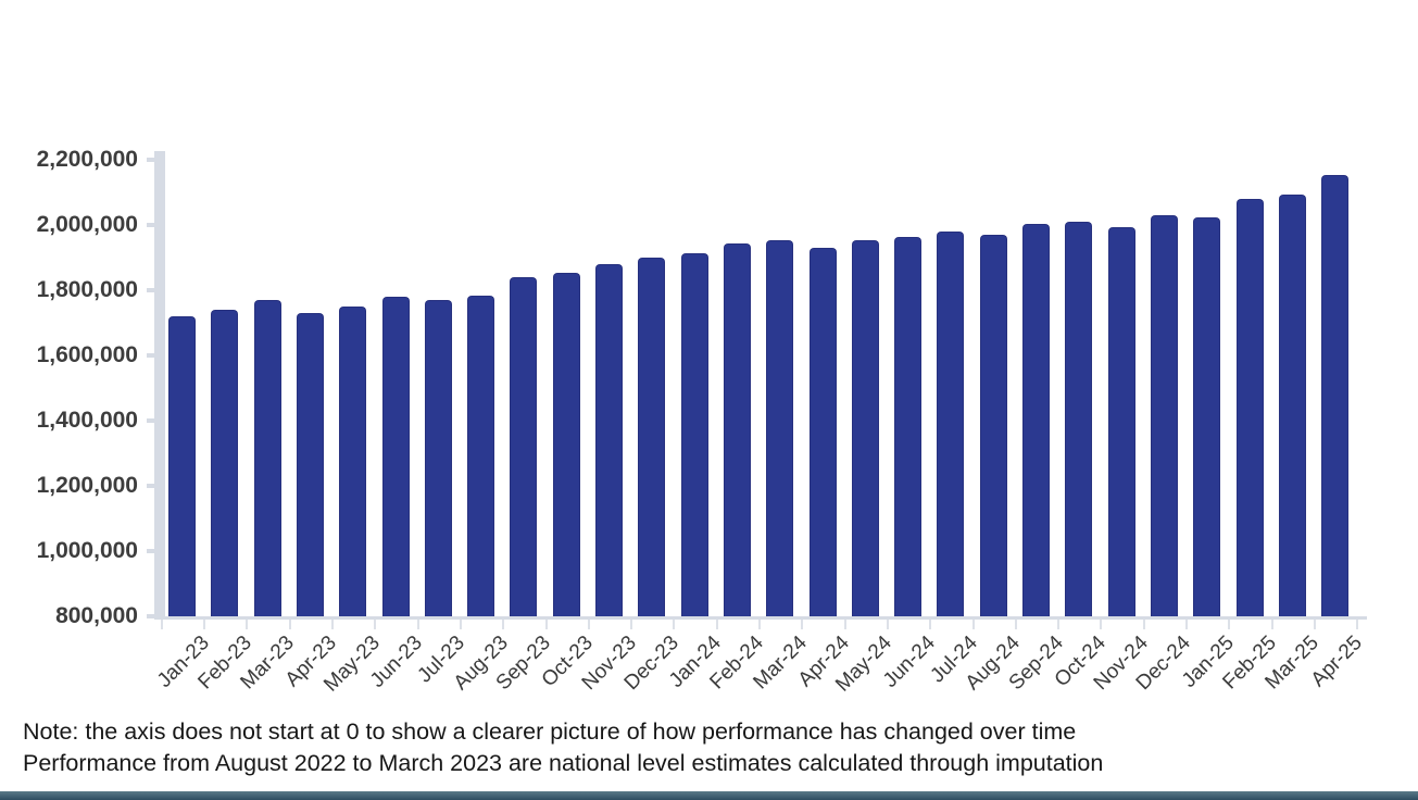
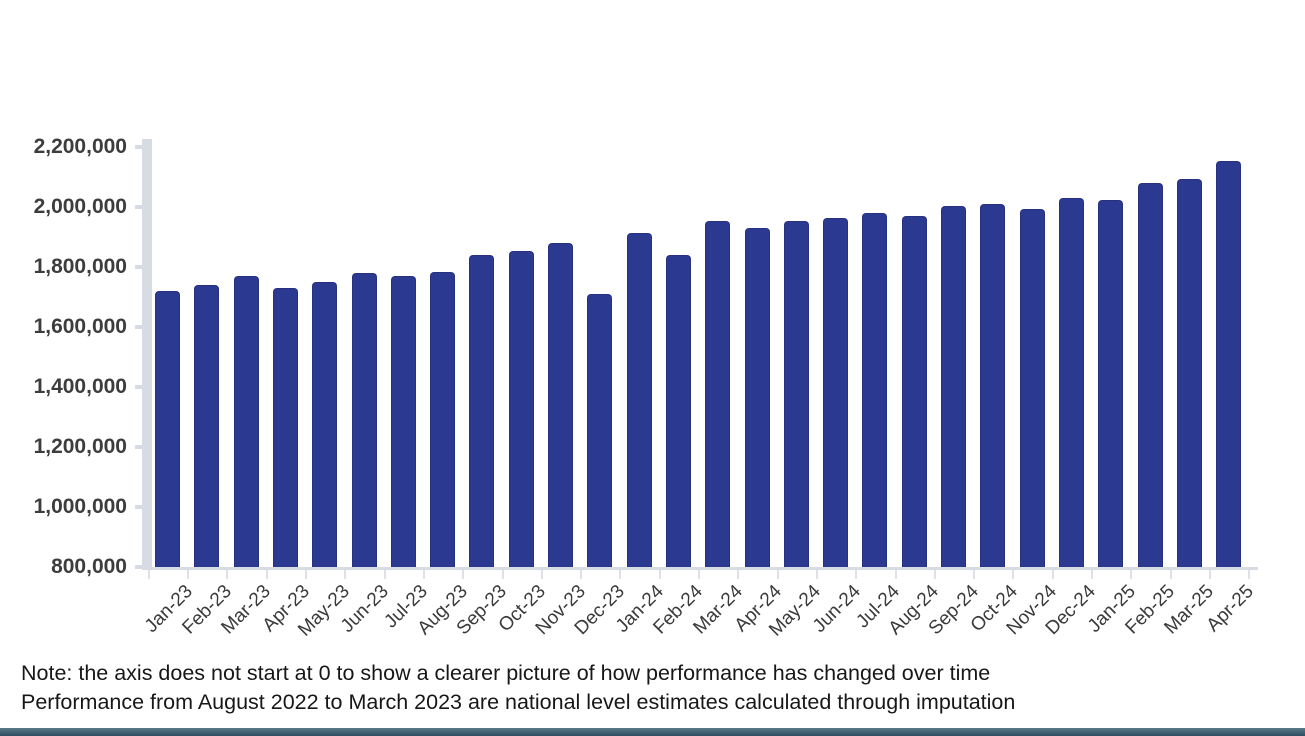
Dec-23: 1900000 -> 1710000
Feb-24: 1940000 -> 1840000
